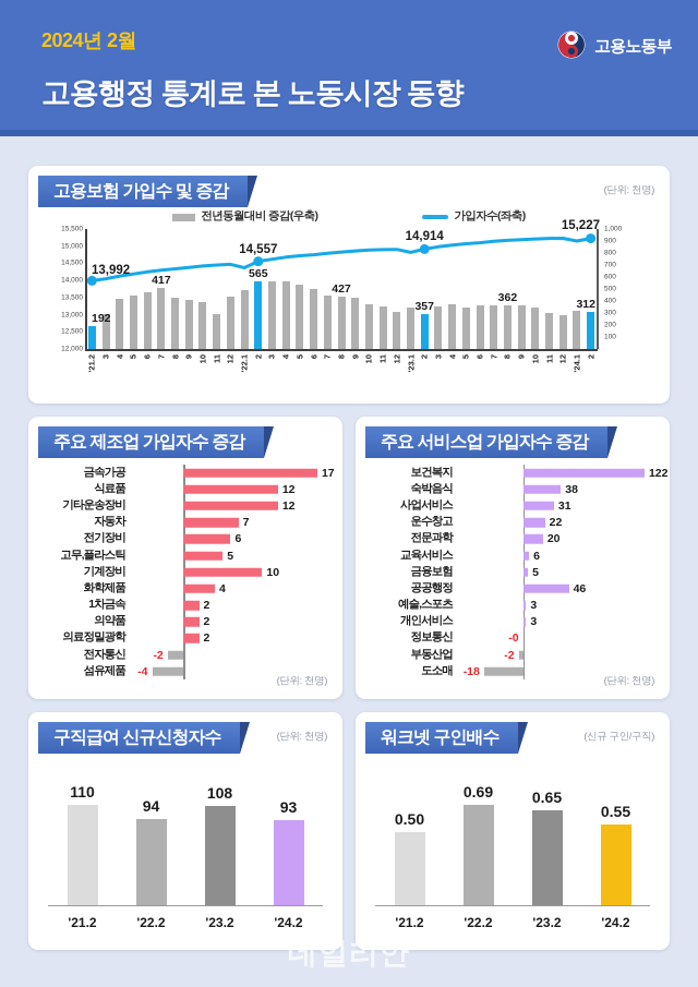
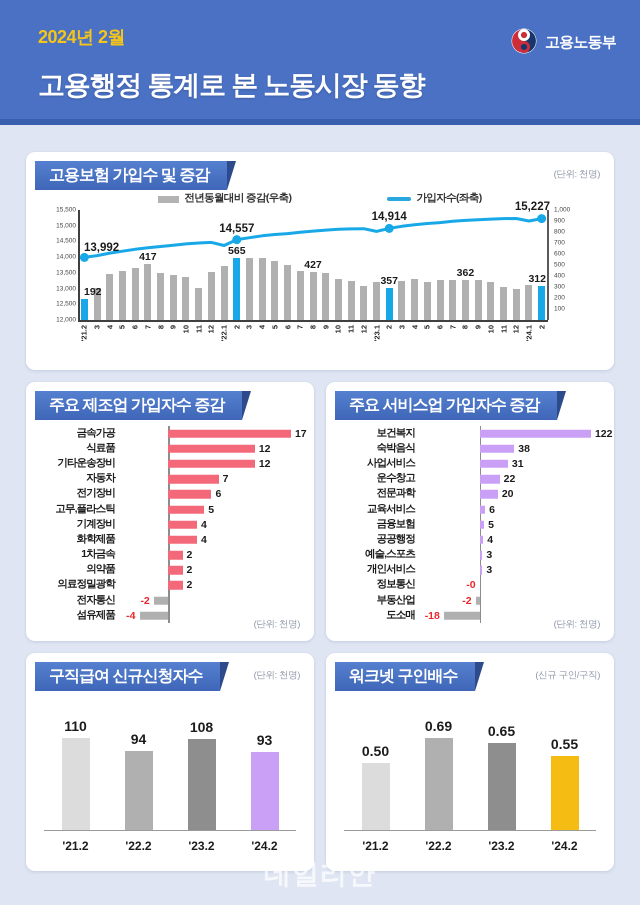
주요 제조업 가입자수 증감/기계장비: 10 -> 4
주요 서비스업 가입자수 증감/공공행정: 46 -> 4
